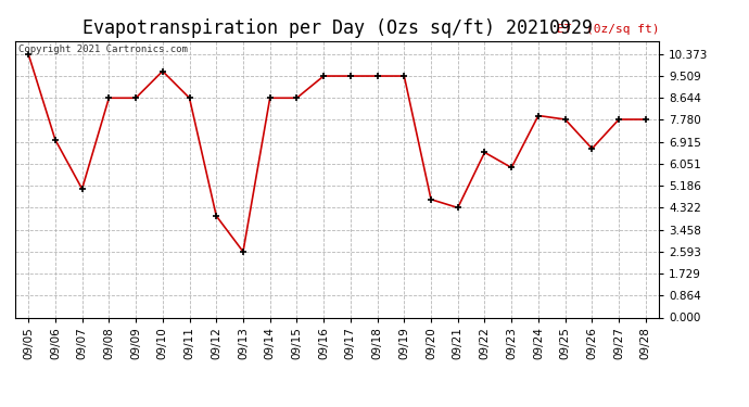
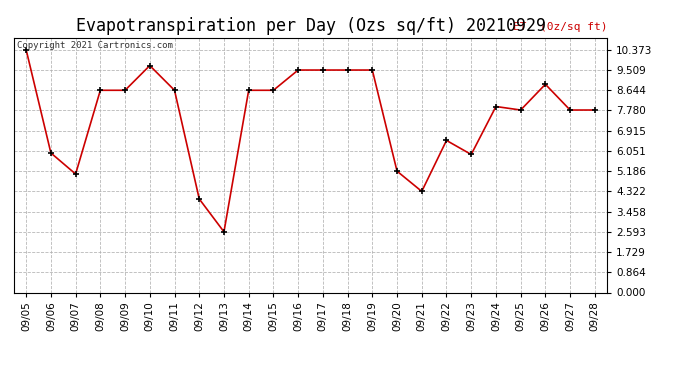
09/06: 7.00 -> 5.96
09/20: 4.65 -> 5.19
09/26: 6.65 -> 8.90
